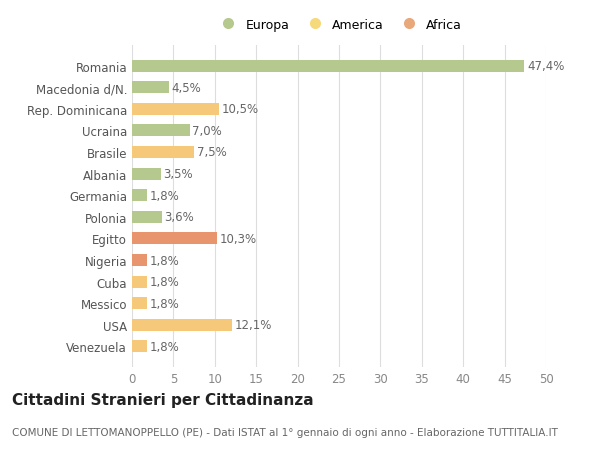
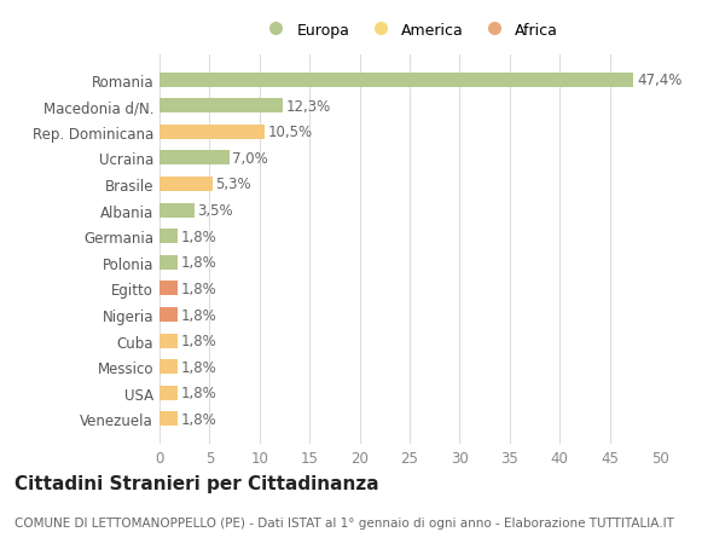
Macedonia d/N.: 4,5% -> 12,3%
Brasile: 7,5% -> 5,3%
Polonia: 3,6% -> 1,8%
Egitto: 10,3% -> 1,8%
USA: 12,1% -> 1,8%
